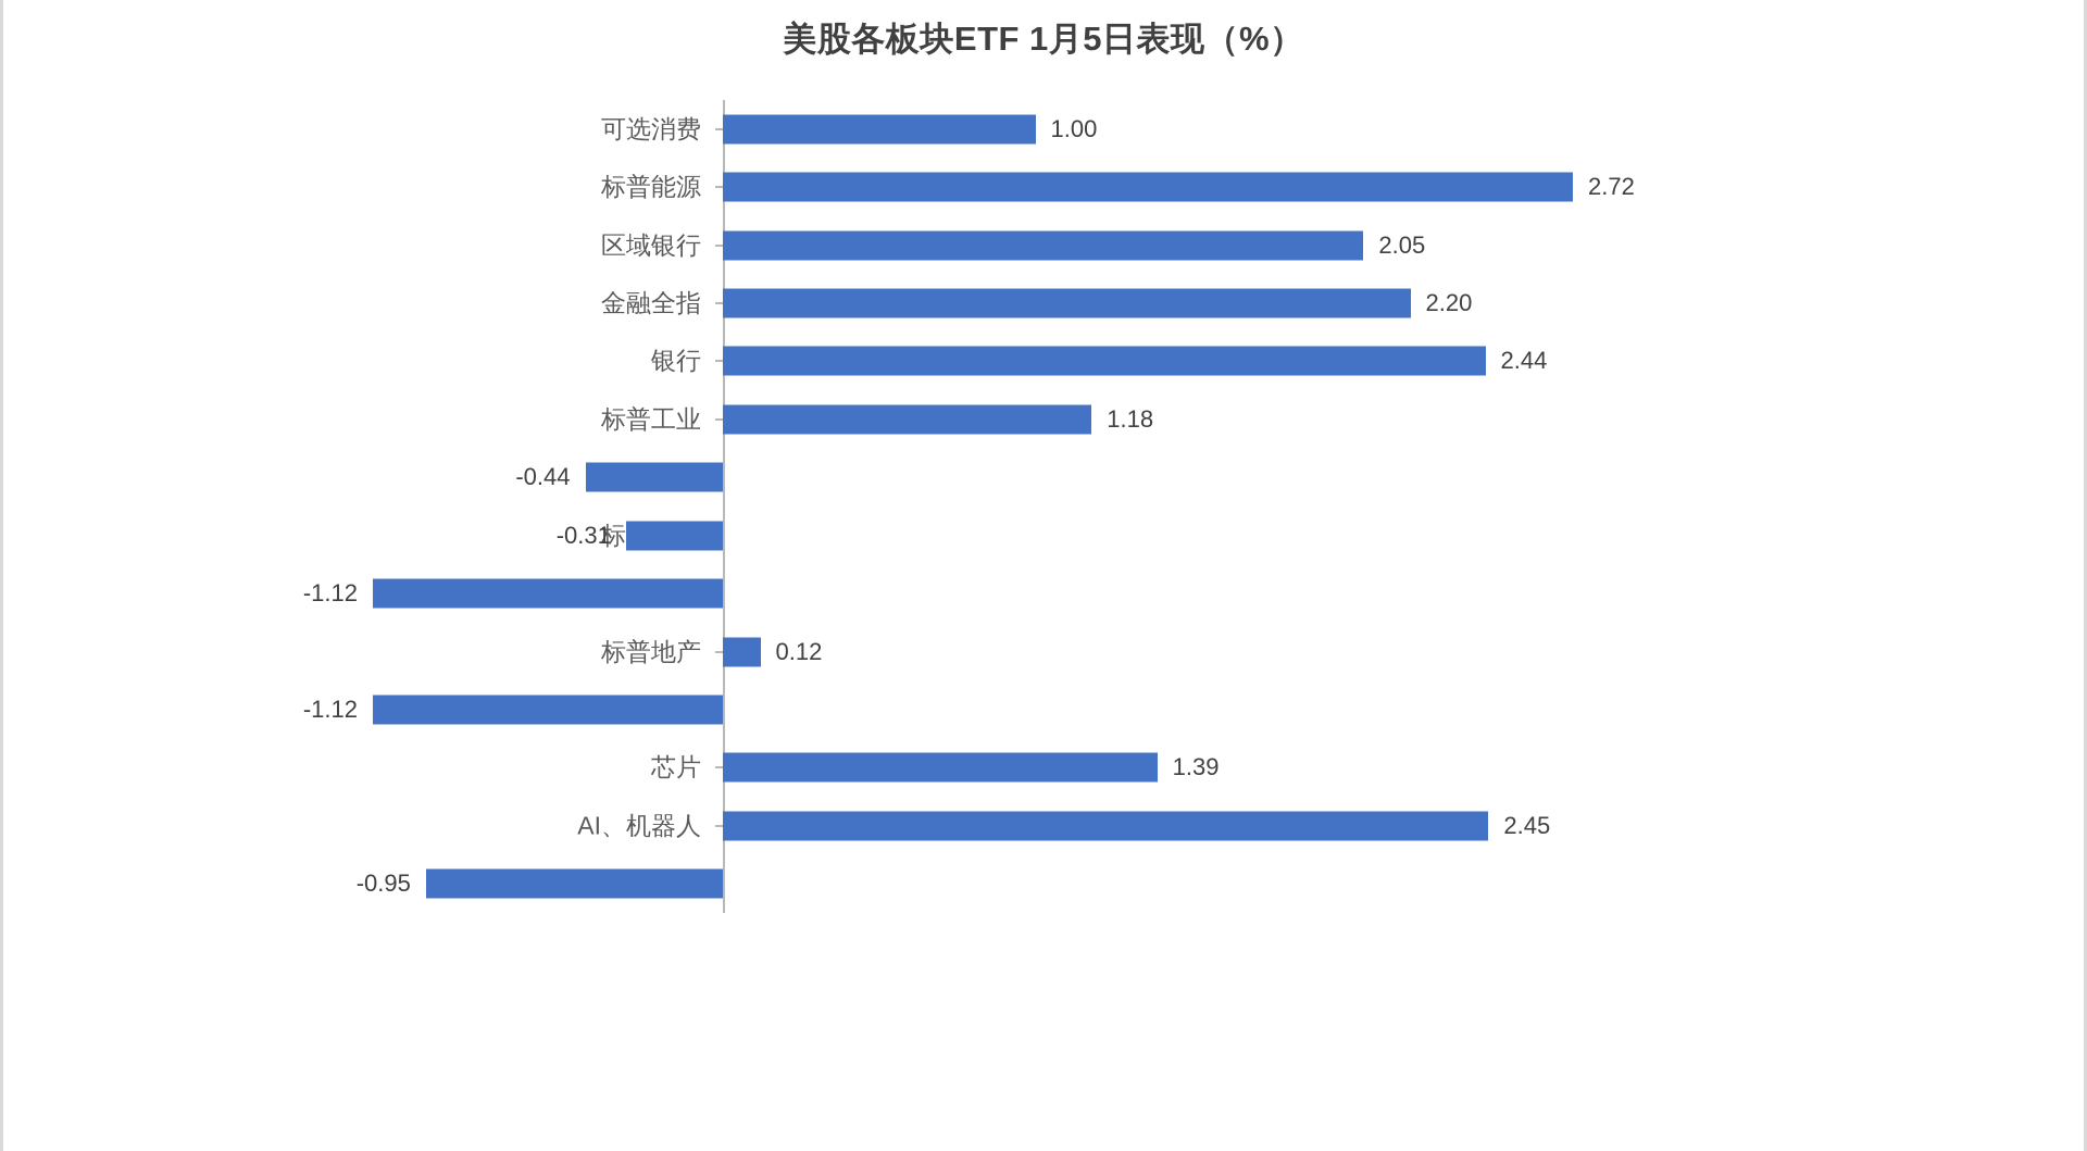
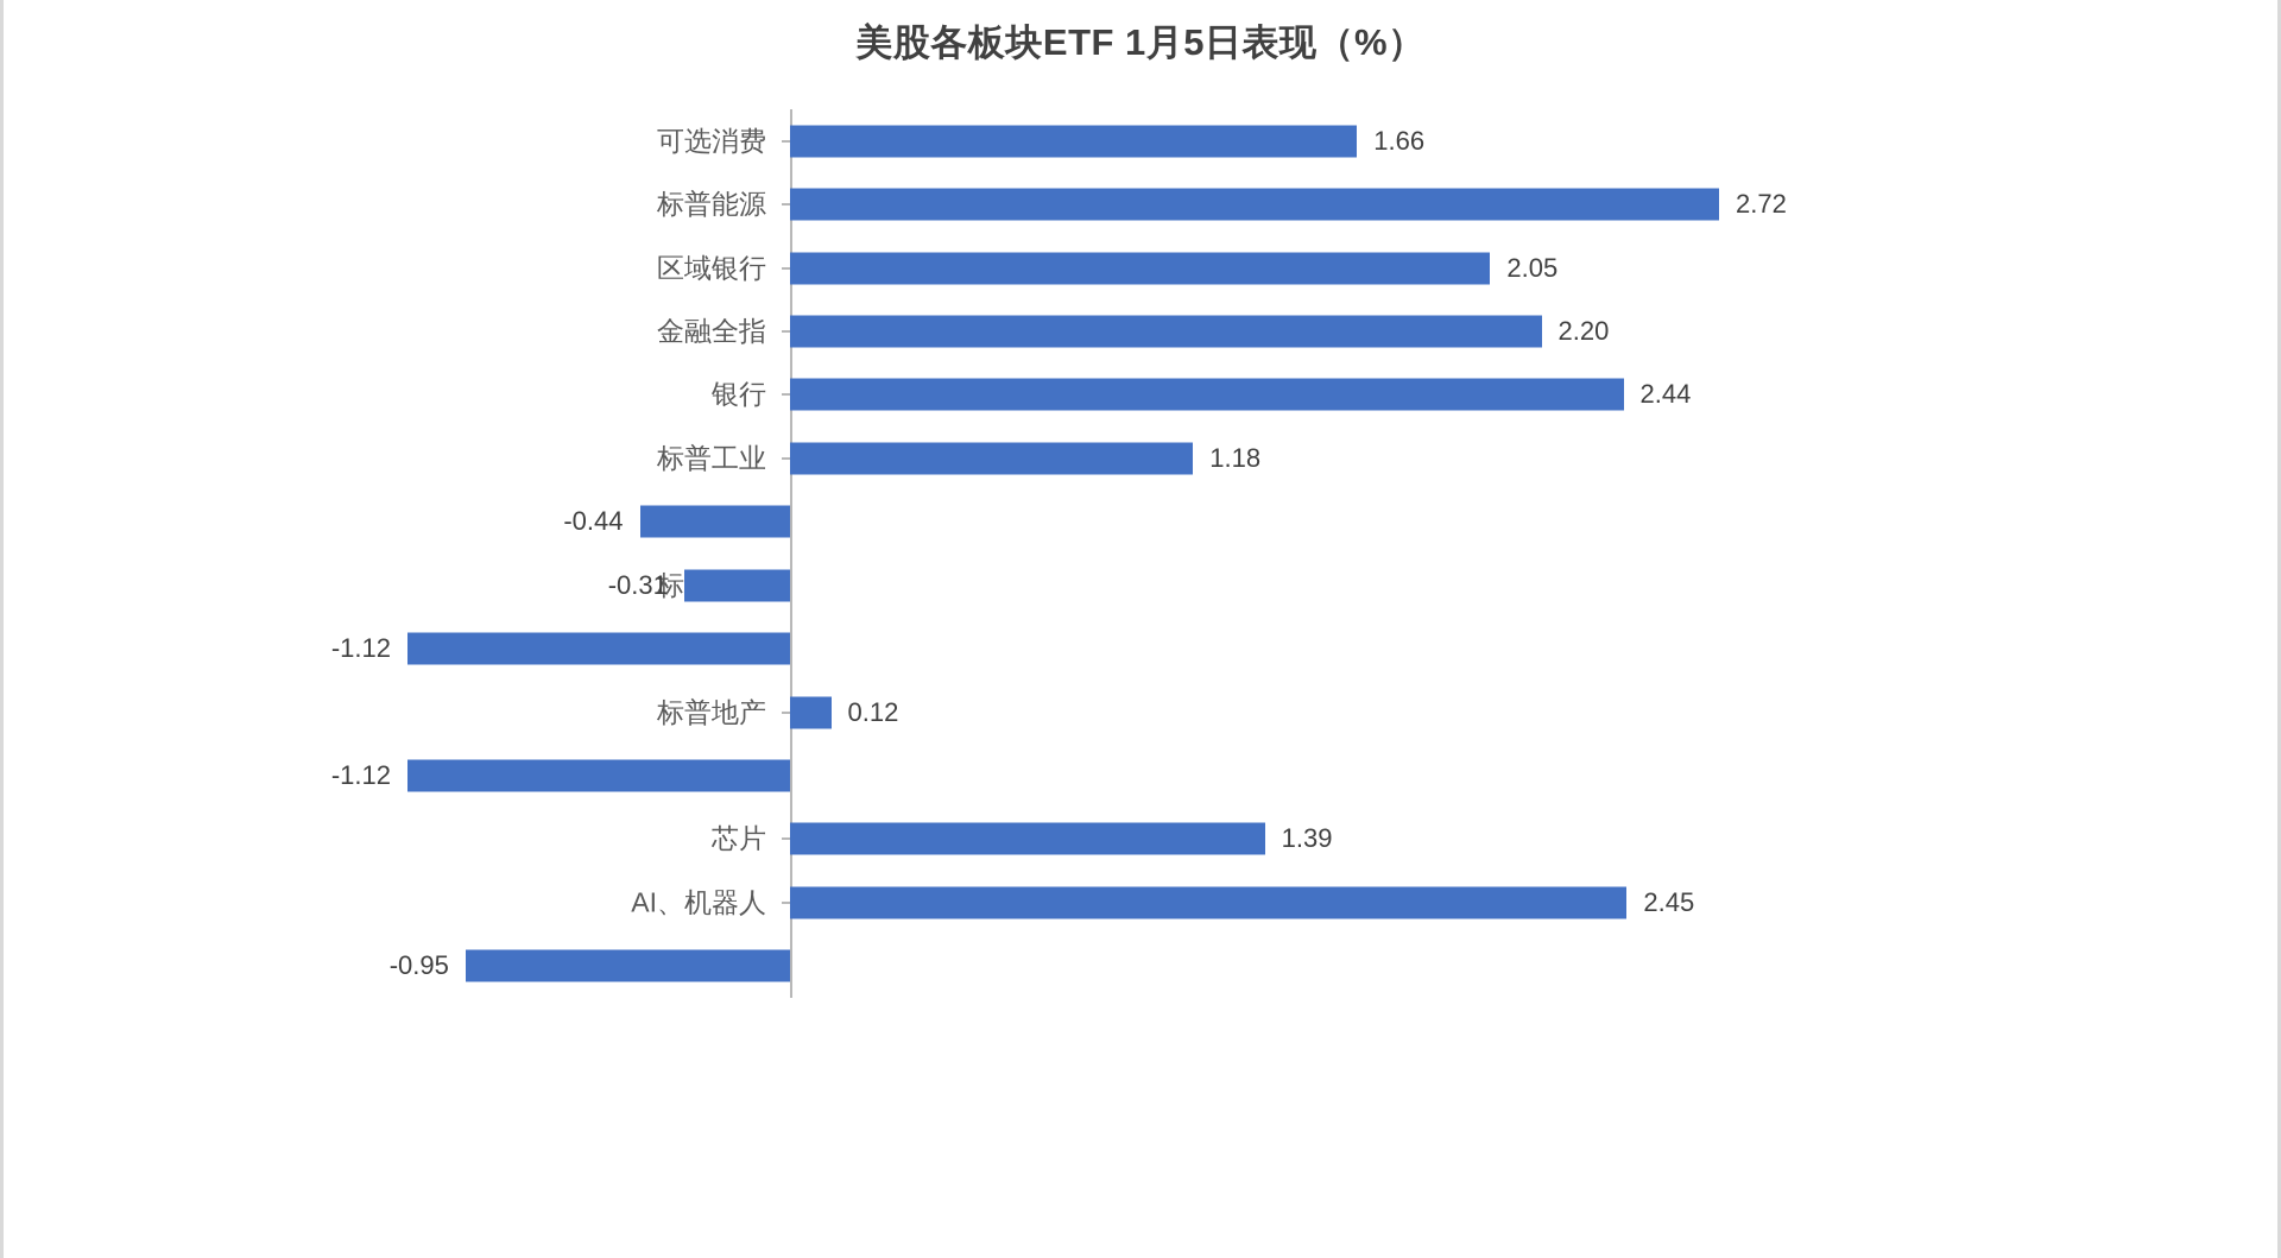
可选消费: 1.00 -> 1.66
